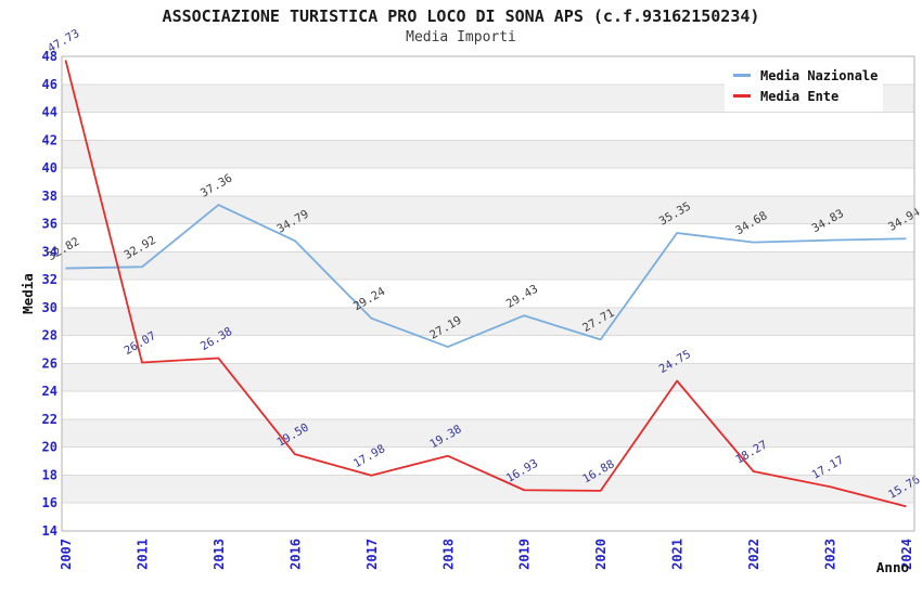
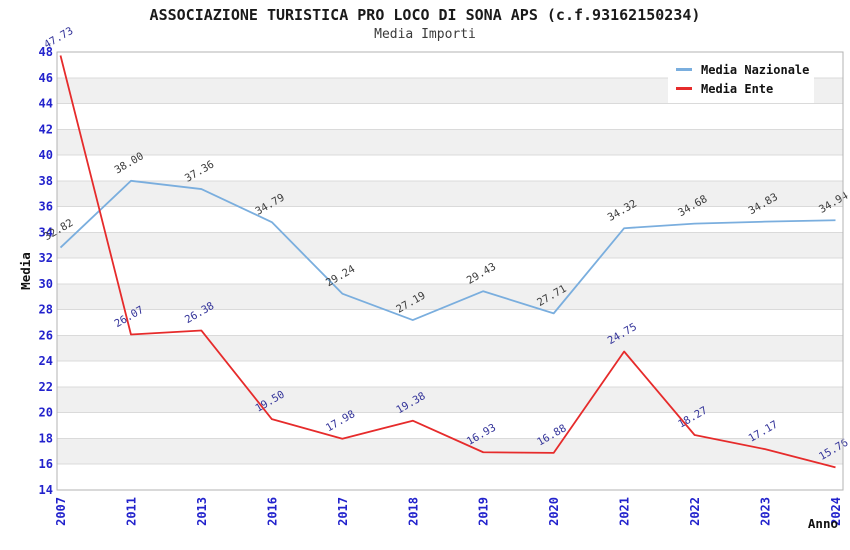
Media Nazionale/2011: 32.92 -> 38.00
Media Nazionale/2021: 35.35 -> 34.32
